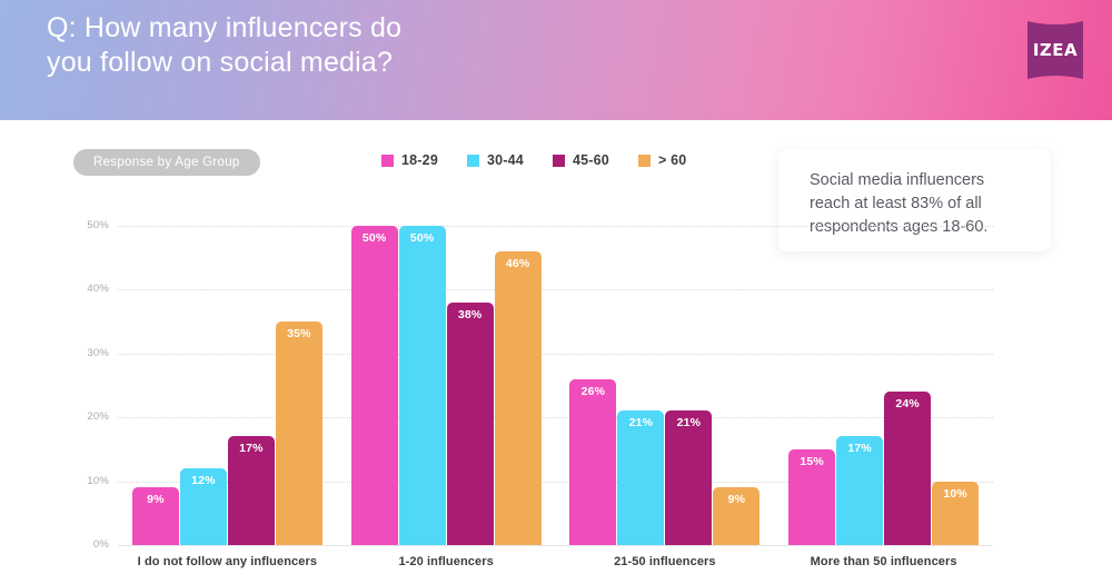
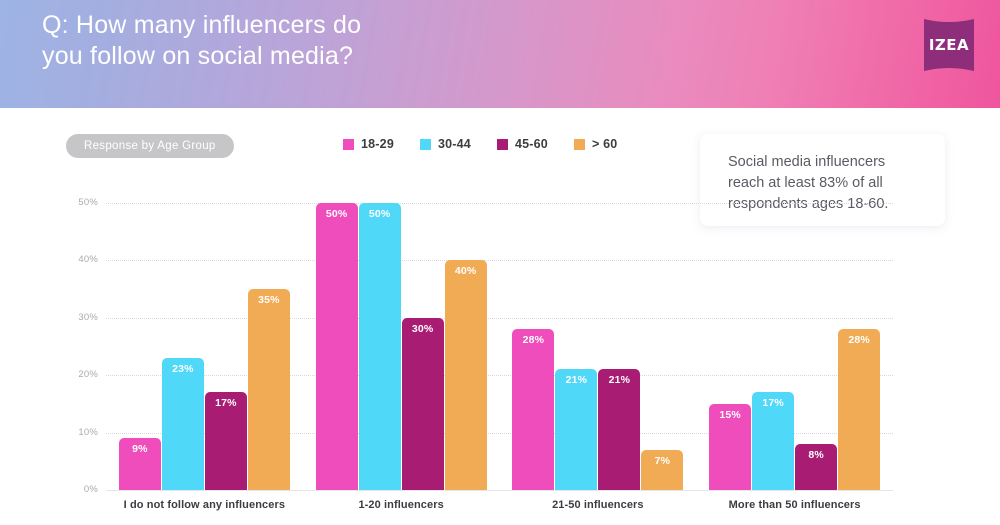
30-44/I do not follow any influencers: 12% -> 23%
45-60/1-20 influencers: 38% -> 30%
> 60/1-20 influencers: 46% -> 40%
18-29/21-50 influencers: 26% -> 28%
> 60/21-50 influencers: 9% -> 7%
45-60/More than 50 influencers: 24% -> 8%
> 60/More than 50 influencers: 10% -> 28%
